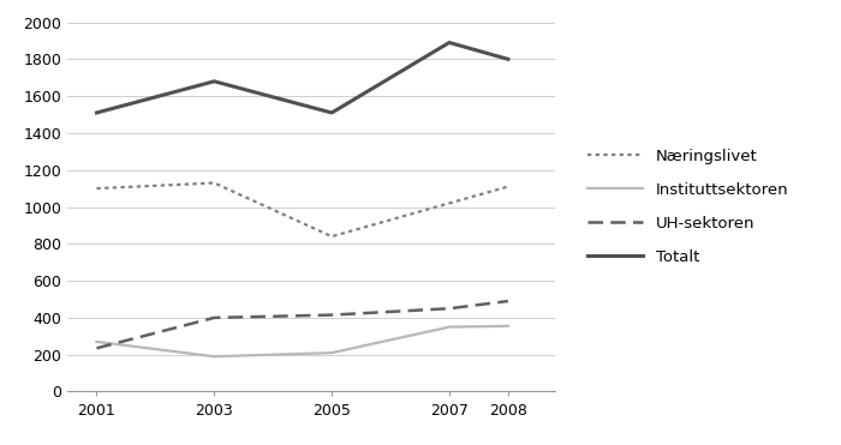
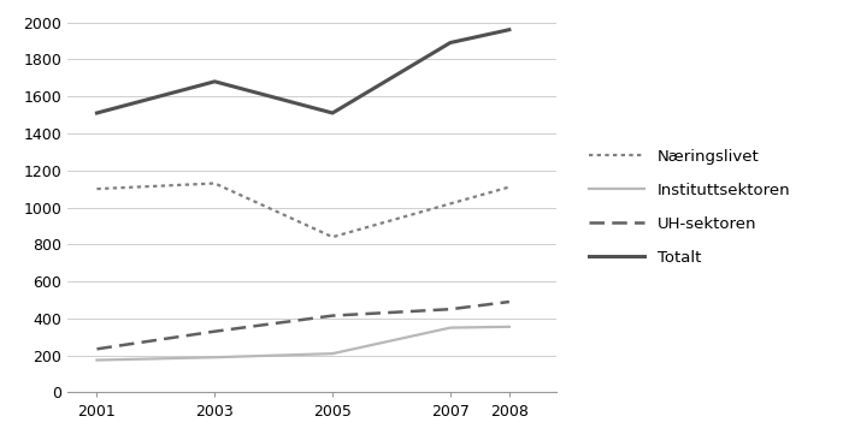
Instituttsektoren/2001: 270 -> 180
UH-sektoren/2003: 400 -> 330
Totalt/2008: 1800 -> 1960
